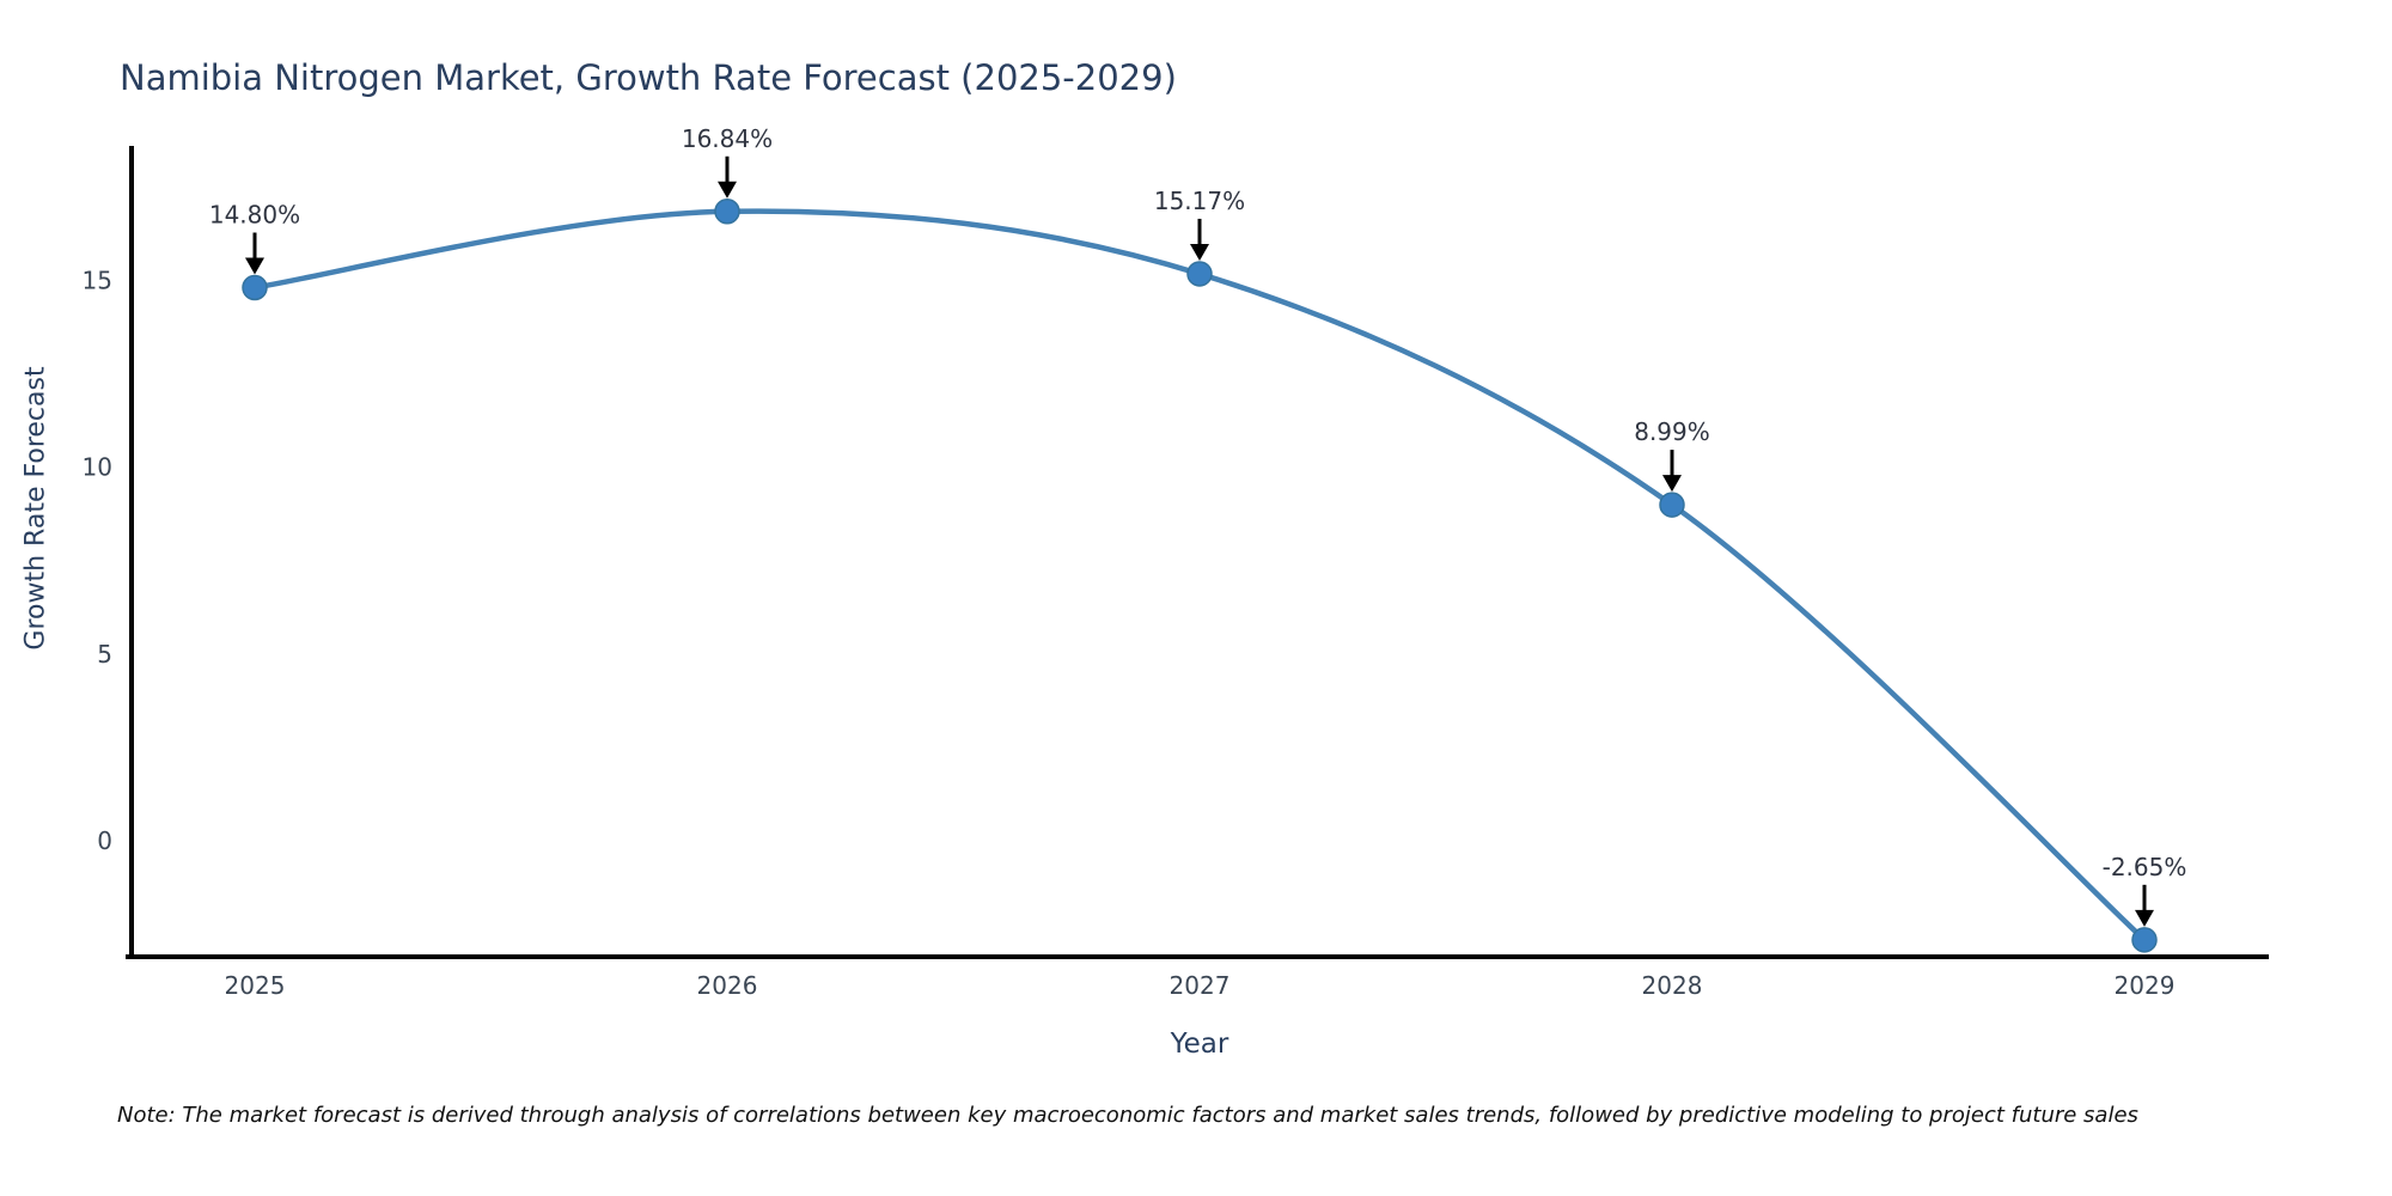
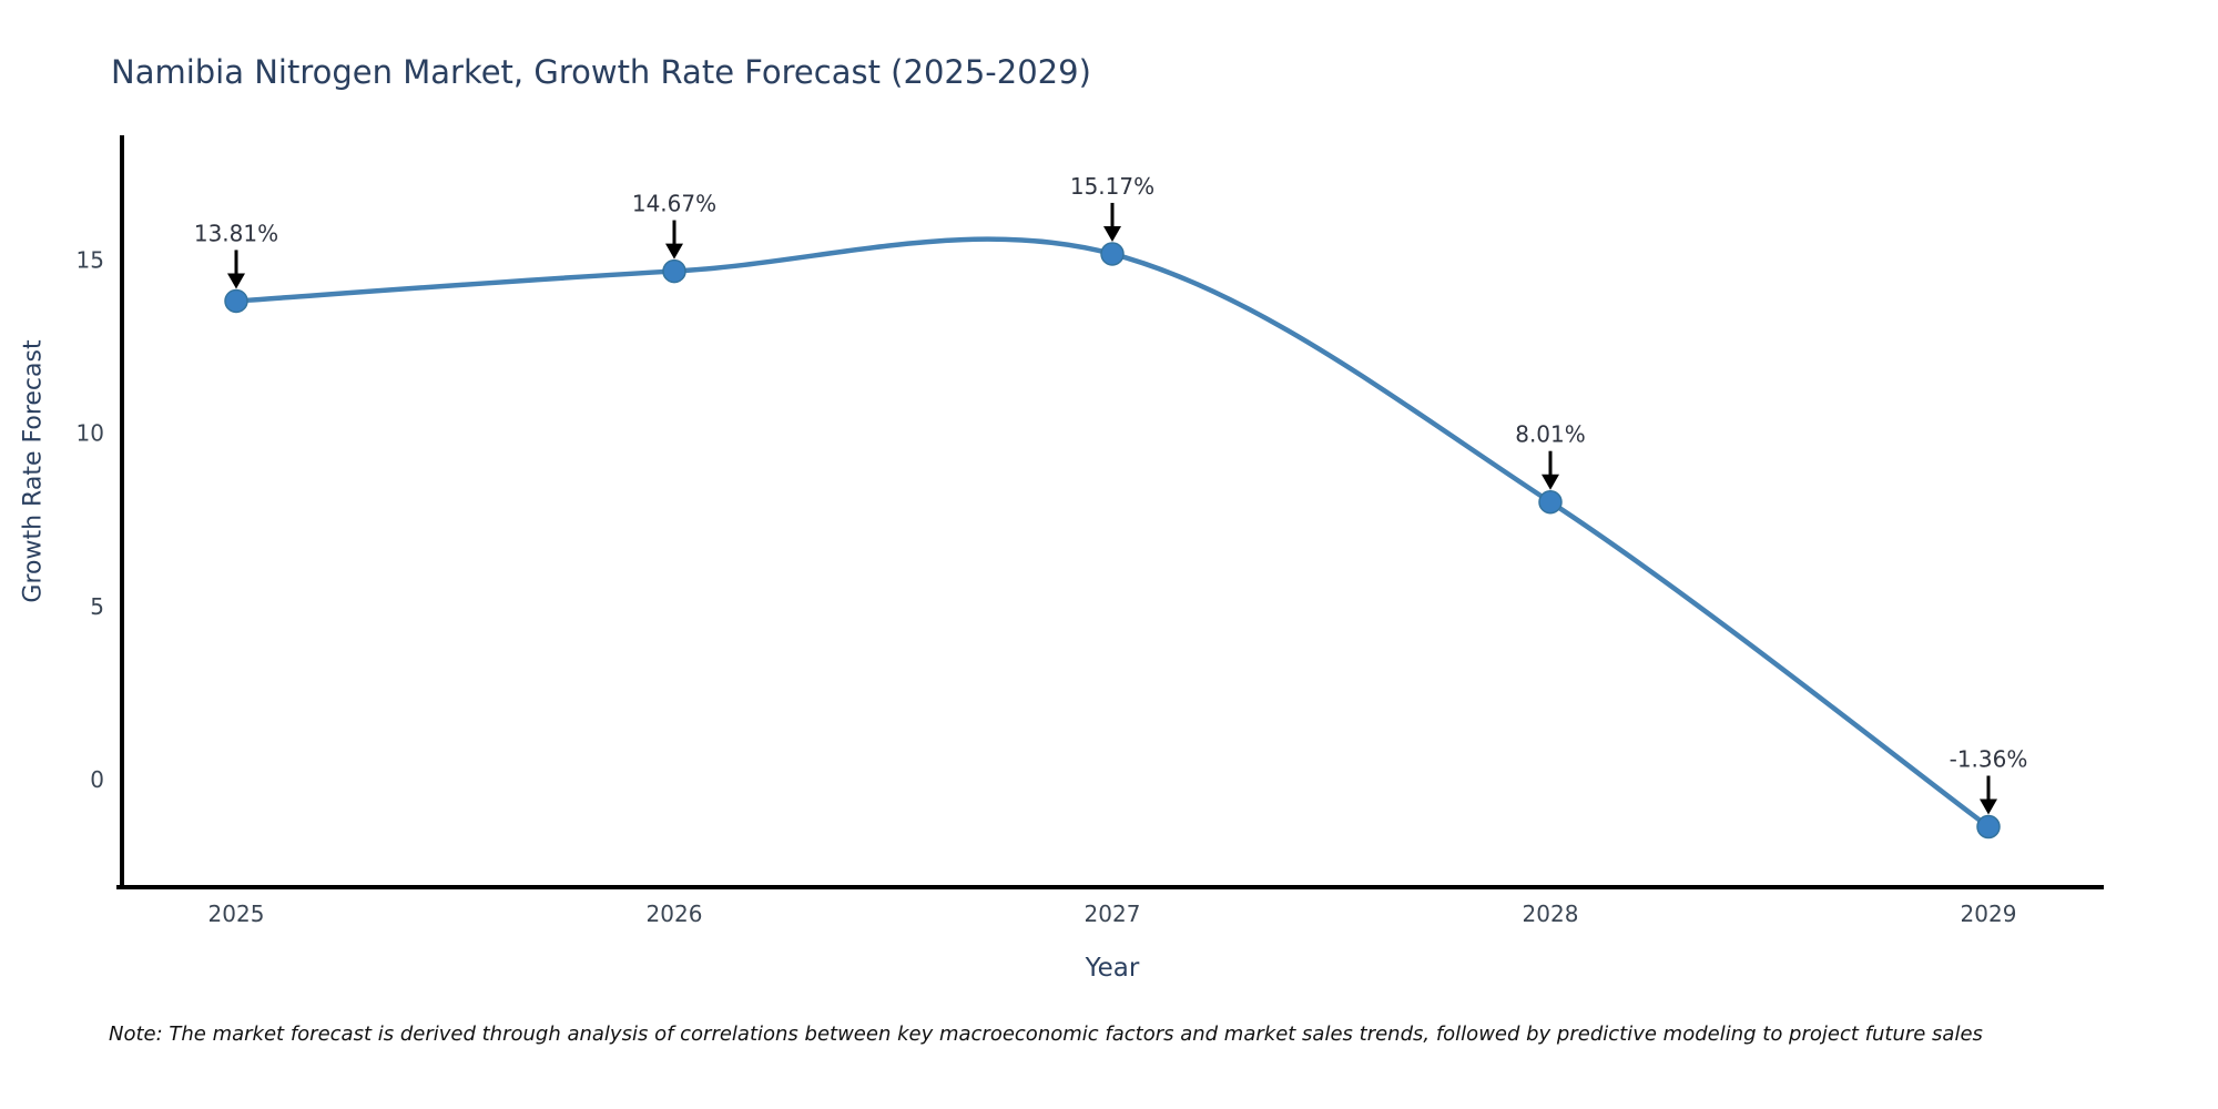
2025: 14.80% -> 13.81%
2026: 16.84% -> 14.67%
2028: 8.99% -> 8.01%
2029: -2.65% -> -1.36%
